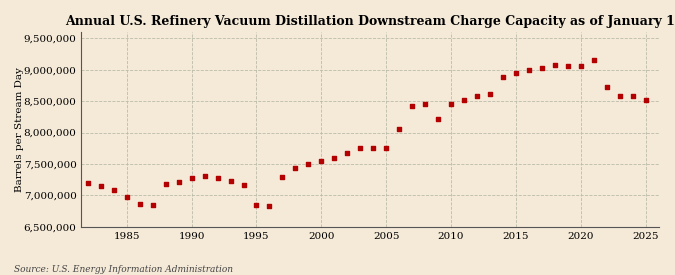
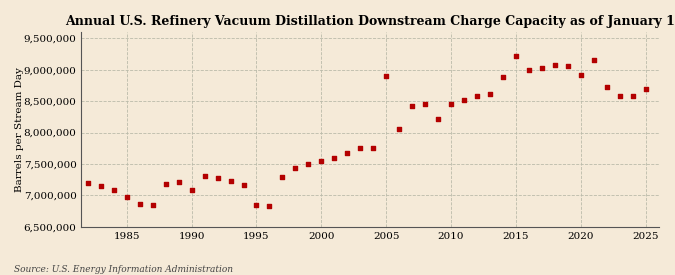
1990: 7,270,000 -> 7,080,000
2005: 7,750,000 -> 8,900,000
2015: 8,950,000 -> 9,220,000
2020: 9,060,000 -> 8,920,000
2025: 8,520,000 -> 8,700,000
